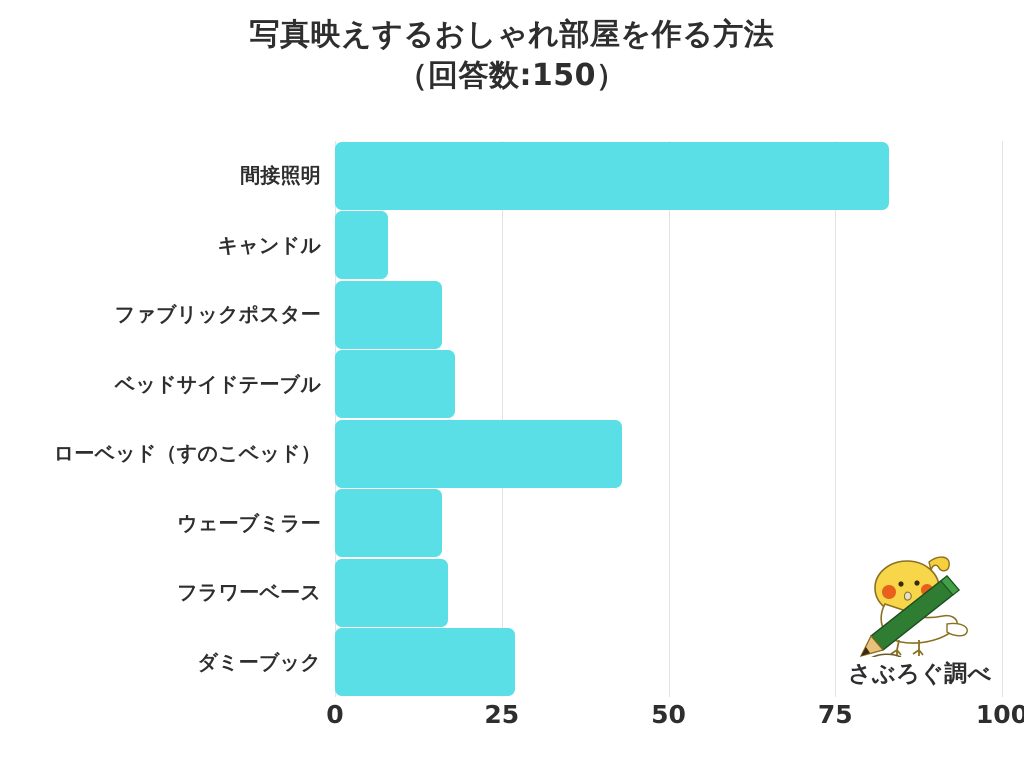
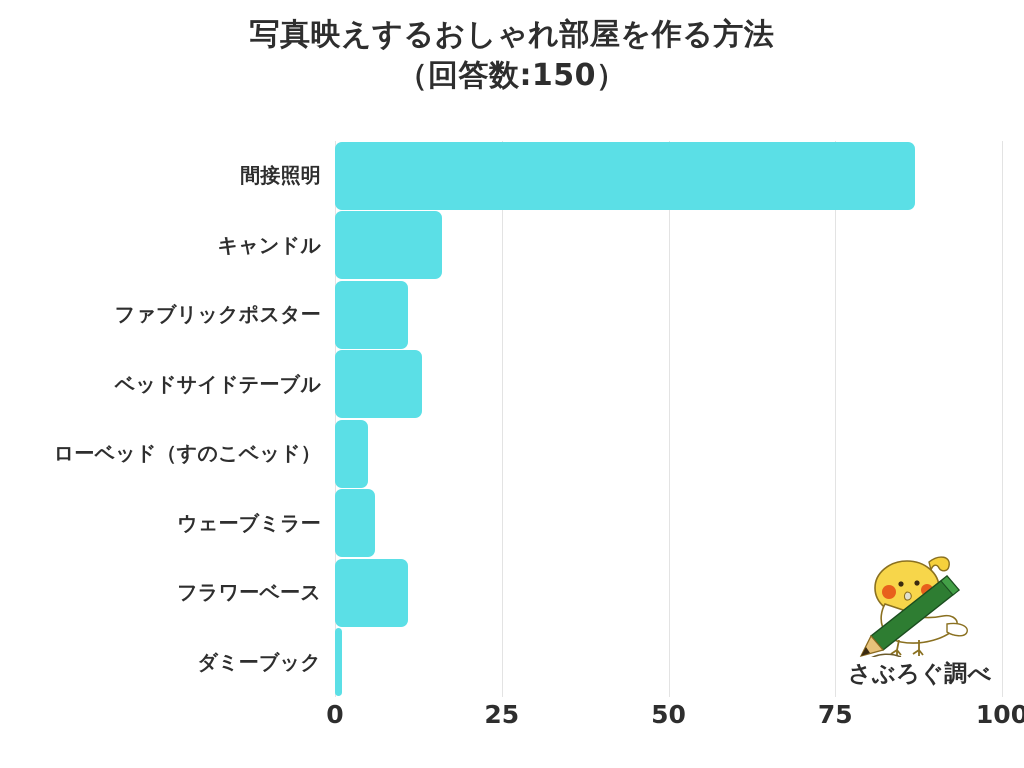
間接照明: 83 -> 87
キャンドル: 8 -> 16
ファブリックポスター: 16 -> 11
ベッドサイドテーブル: 18 -> 13
ローベッド（すのこベッド）: 43 -> 5
ウェーブミラー: 16 -> 6
フラワーベース: 17 -> 11
ダミーブック: 27 -> 1
